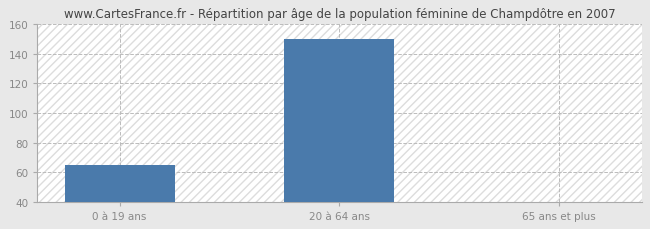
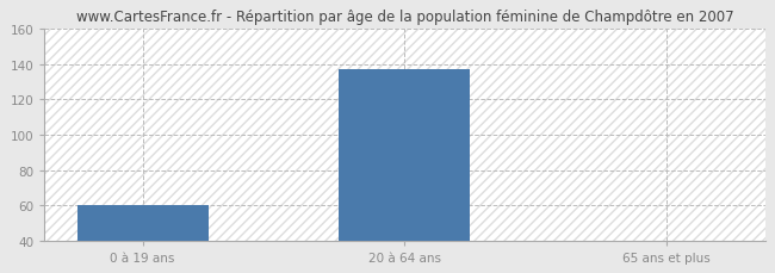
0 à 19 ans: 65 -> 60
20 à 64 ans: 150 -> 137
